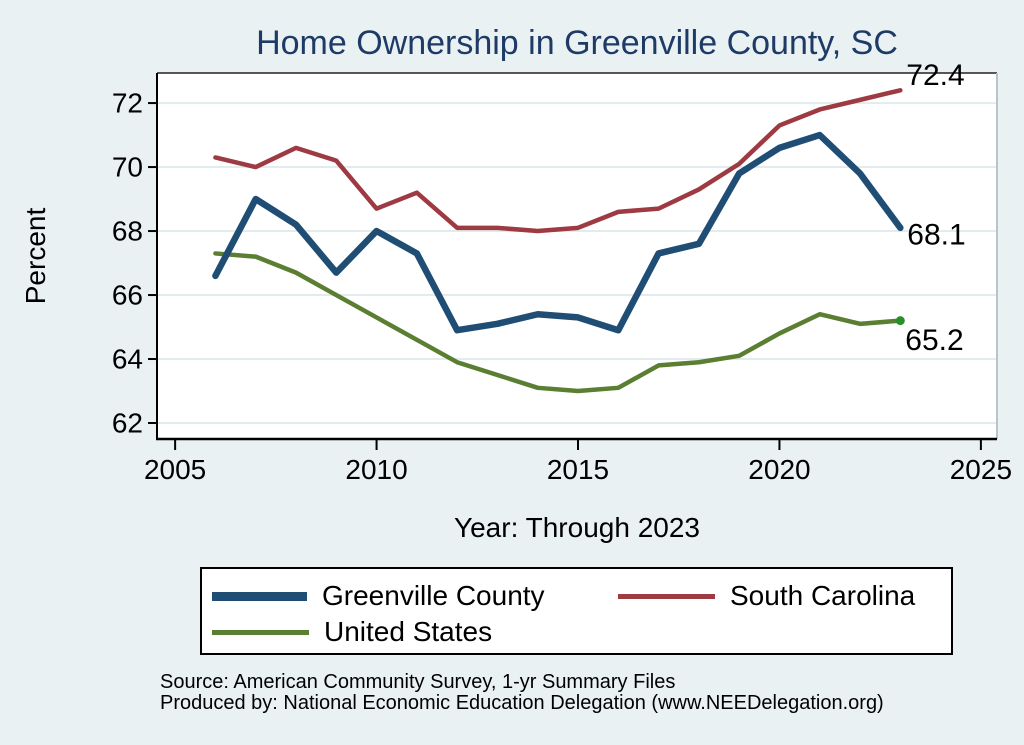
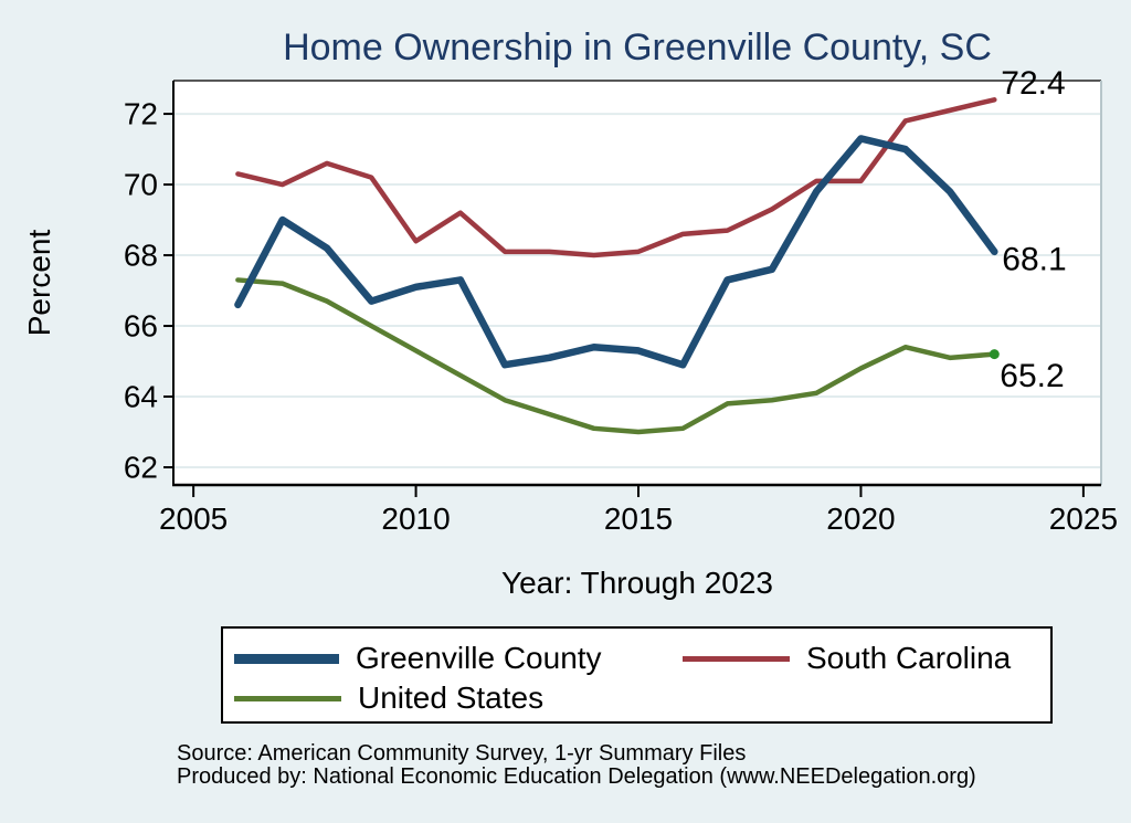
South Carolina/2010: 68.7 -> 68.4
Greenville County/2010: 68.0 -> 67.1
South Carolina/2020: 71.3 -> 70.1
Greenville County/2020: 70.6 -> 71.3
